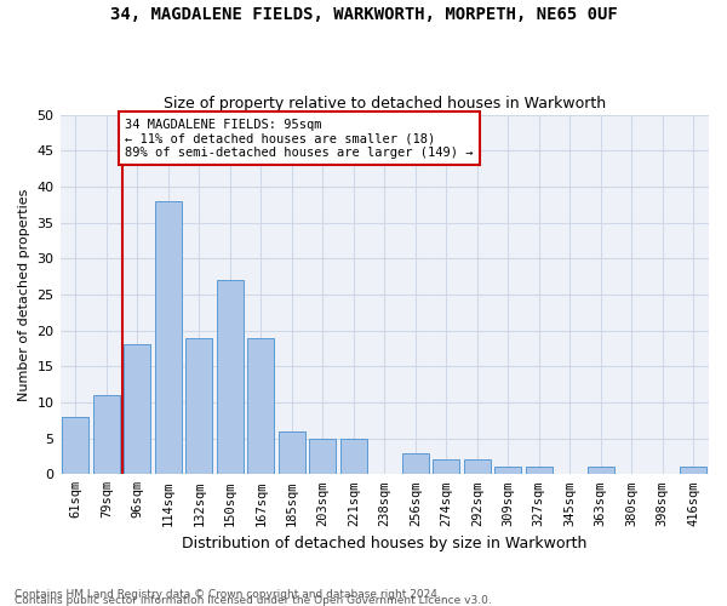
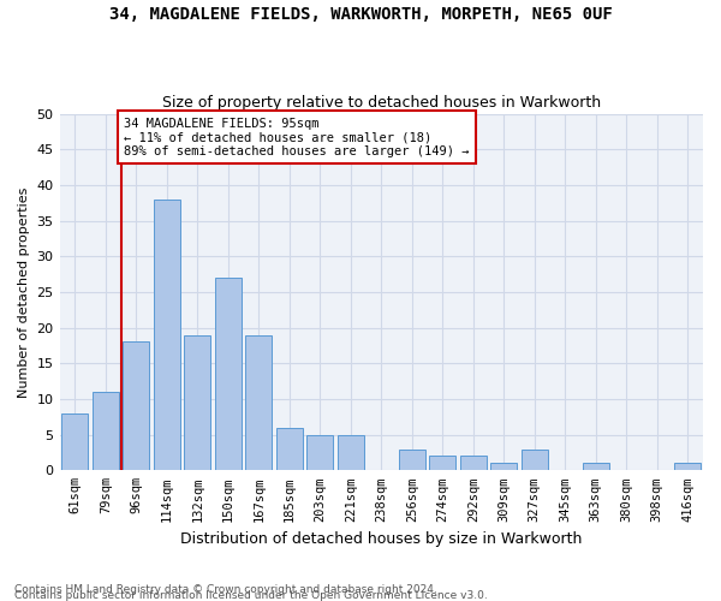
327sqm: 1 -> 3
